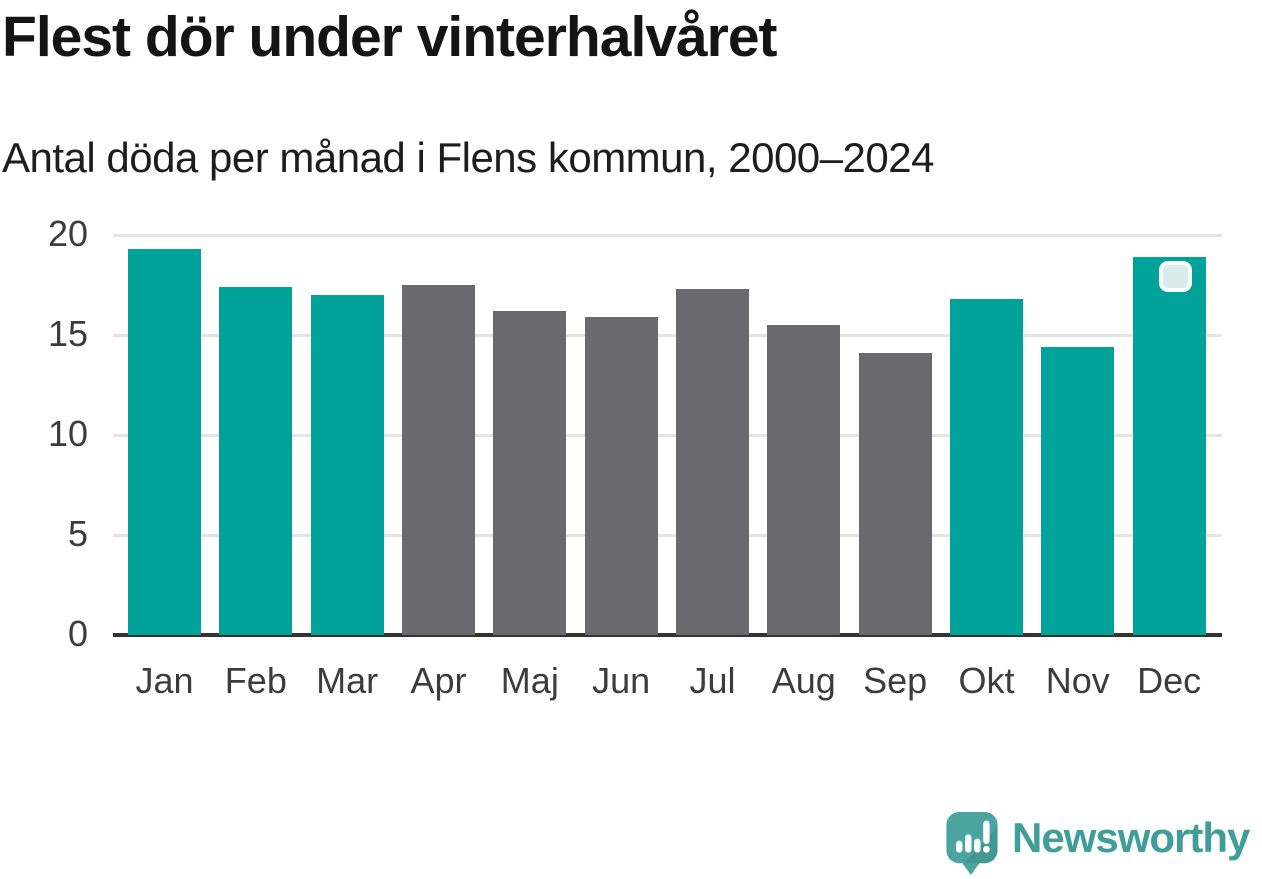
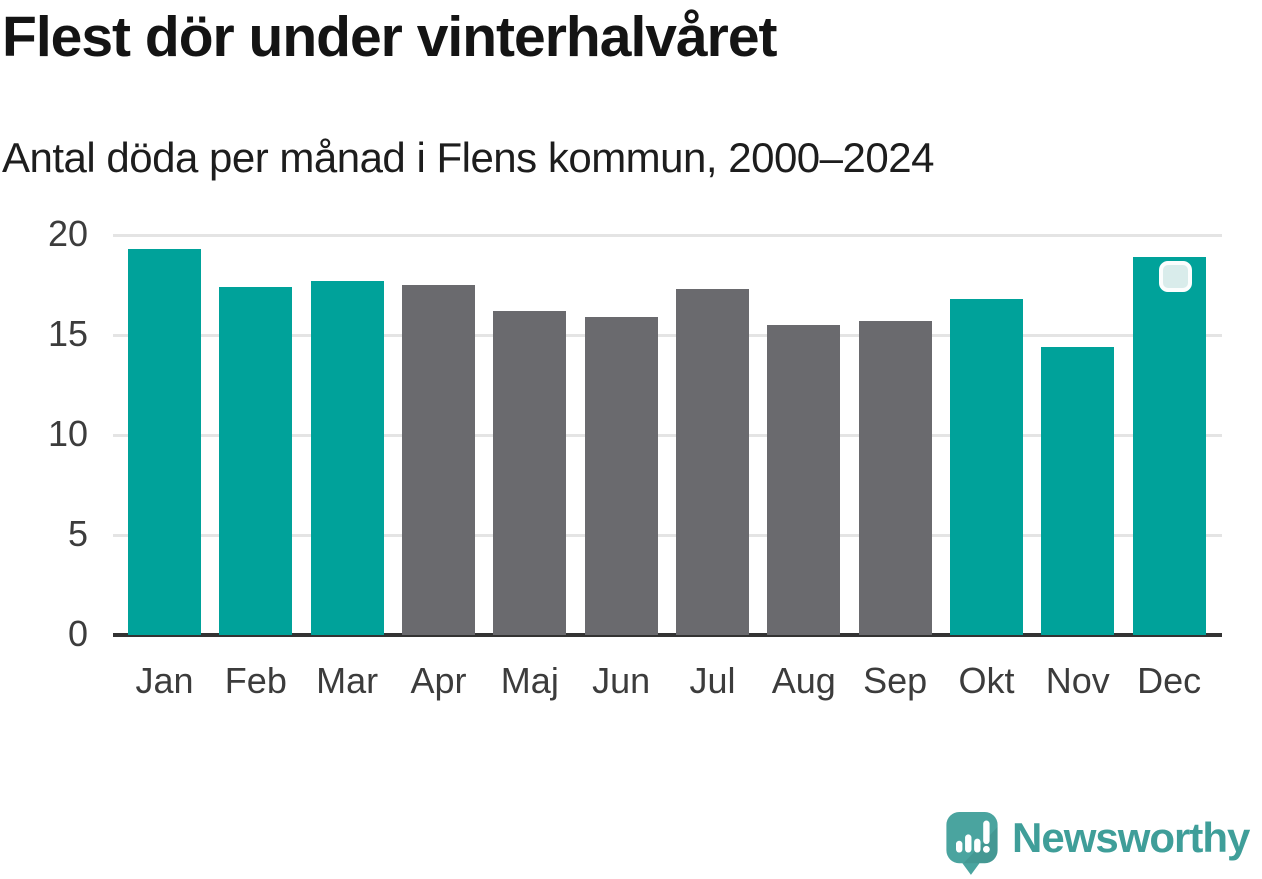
Mar: 17.0 -> 17.7
Sep: 14.1 -> 15.7
